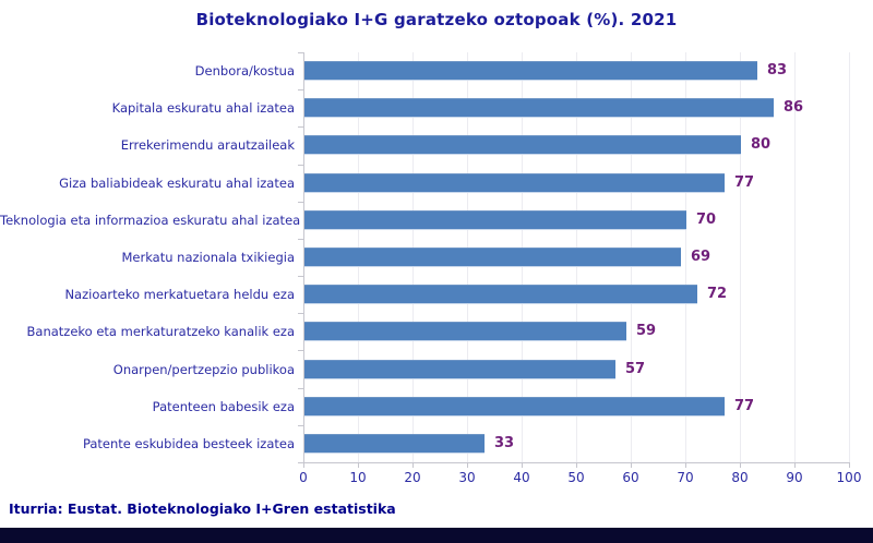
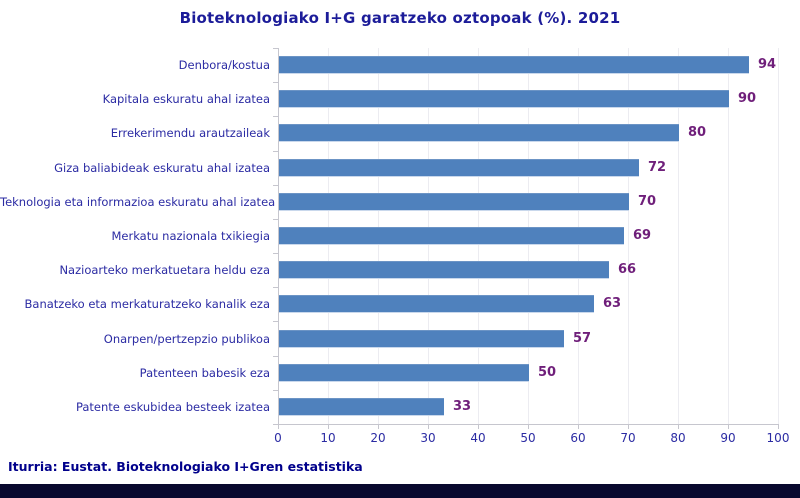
Denbora/kostua: 83 -> 94
Kapitala eskuratu ahal izatea: 86 -> 90
Giza baliabideak eskuratu ahal izatea: 77 -> 72
Nazioarteko merkatuetara heldu eza: 72 -> 66
Banatzeko eta merkaturatzeko kanalik eza: 59 -> 63
Patenteen babesik eza: 77 -> 50
